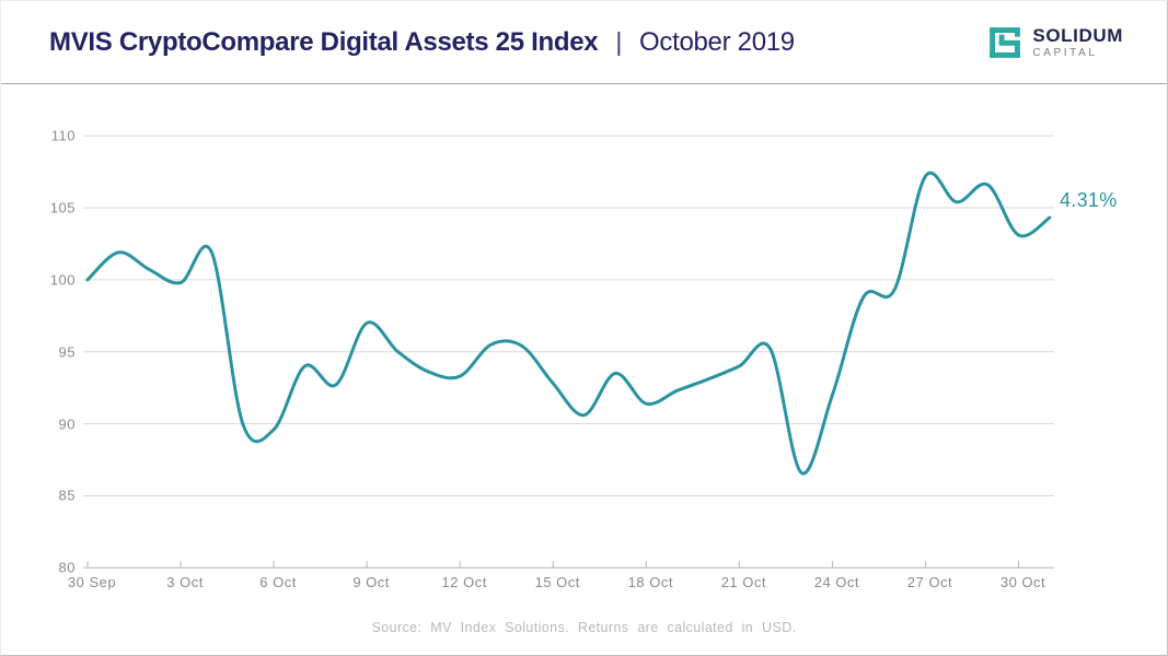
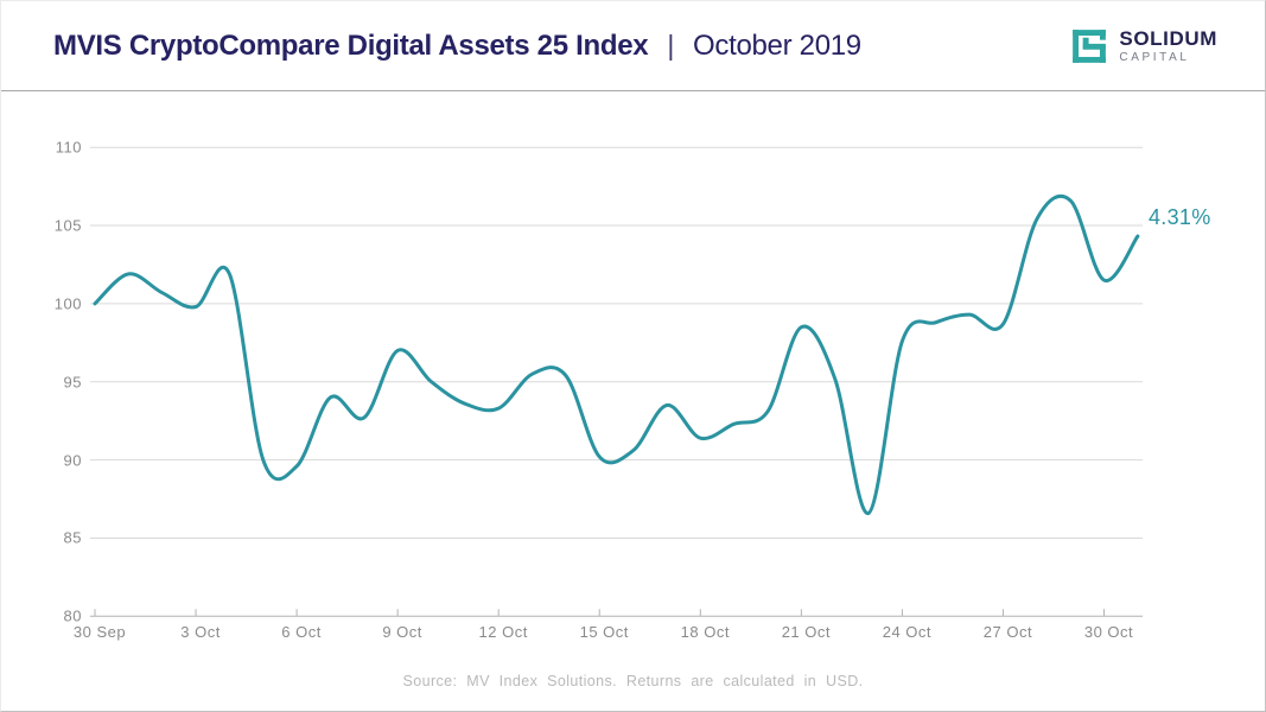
15 Oct: 92.8 -> 90.2
21 Oct: 94.0 -> 98.5
24 Oct: 92.0 -> 97.6
27 Oct: 107.2 -> 98.7
30 Oct: 103.1 -> 101.5
